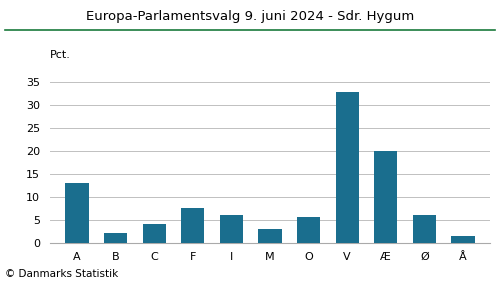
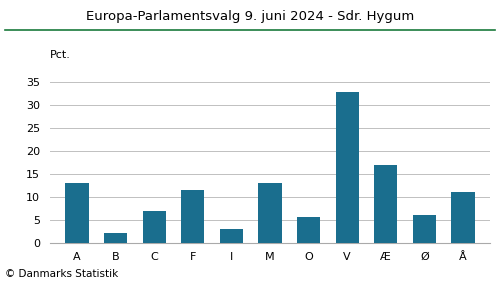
C: 4.0 -> 7.0
F: 7.5 -> 11.5
I: 6.0 -> 3.0
M: 3.0 -> 13.0
Æ: 20.0 -> 17.0
Å: 1.5 -> 11.0
